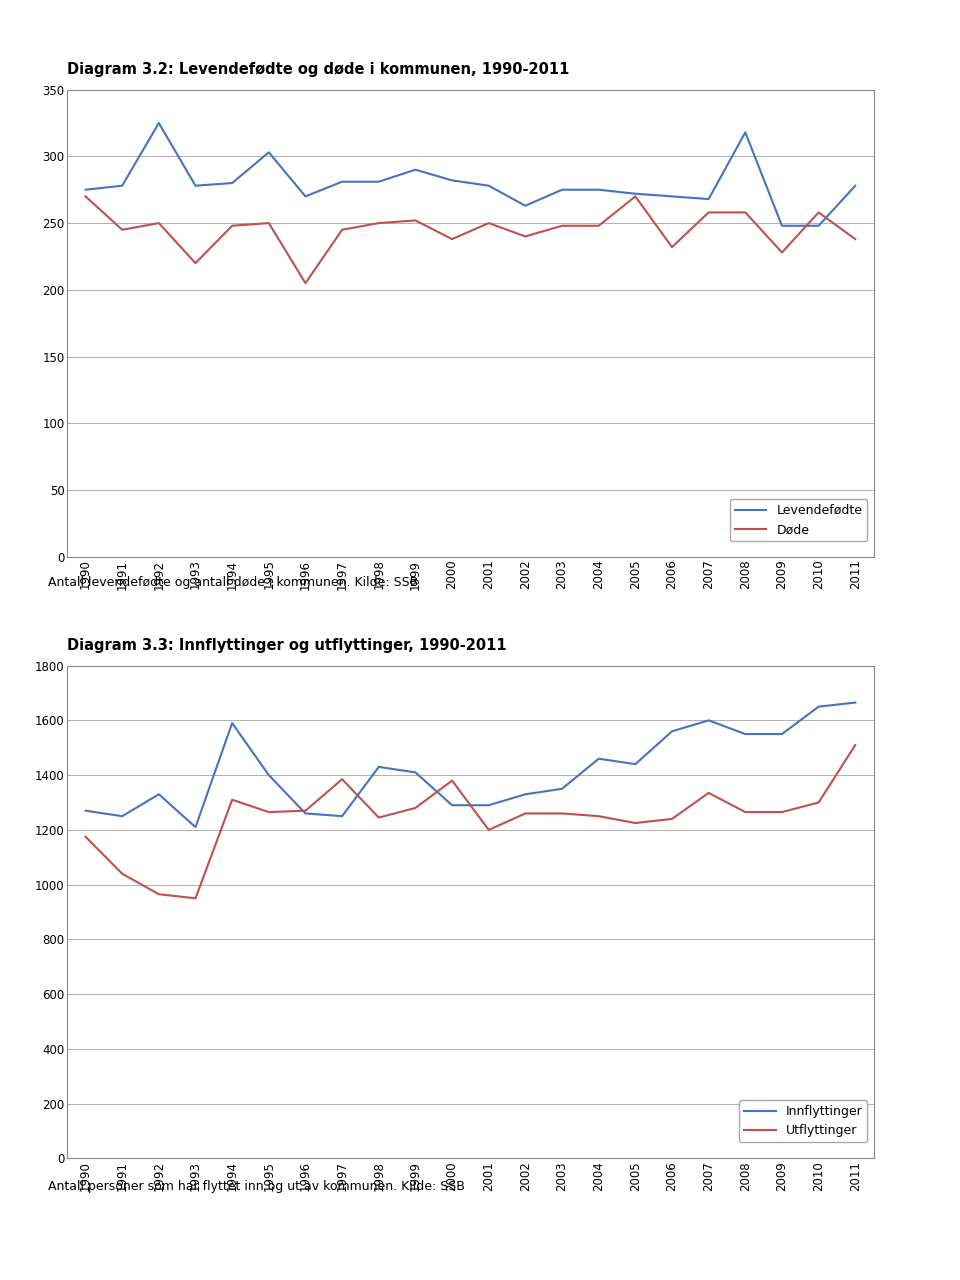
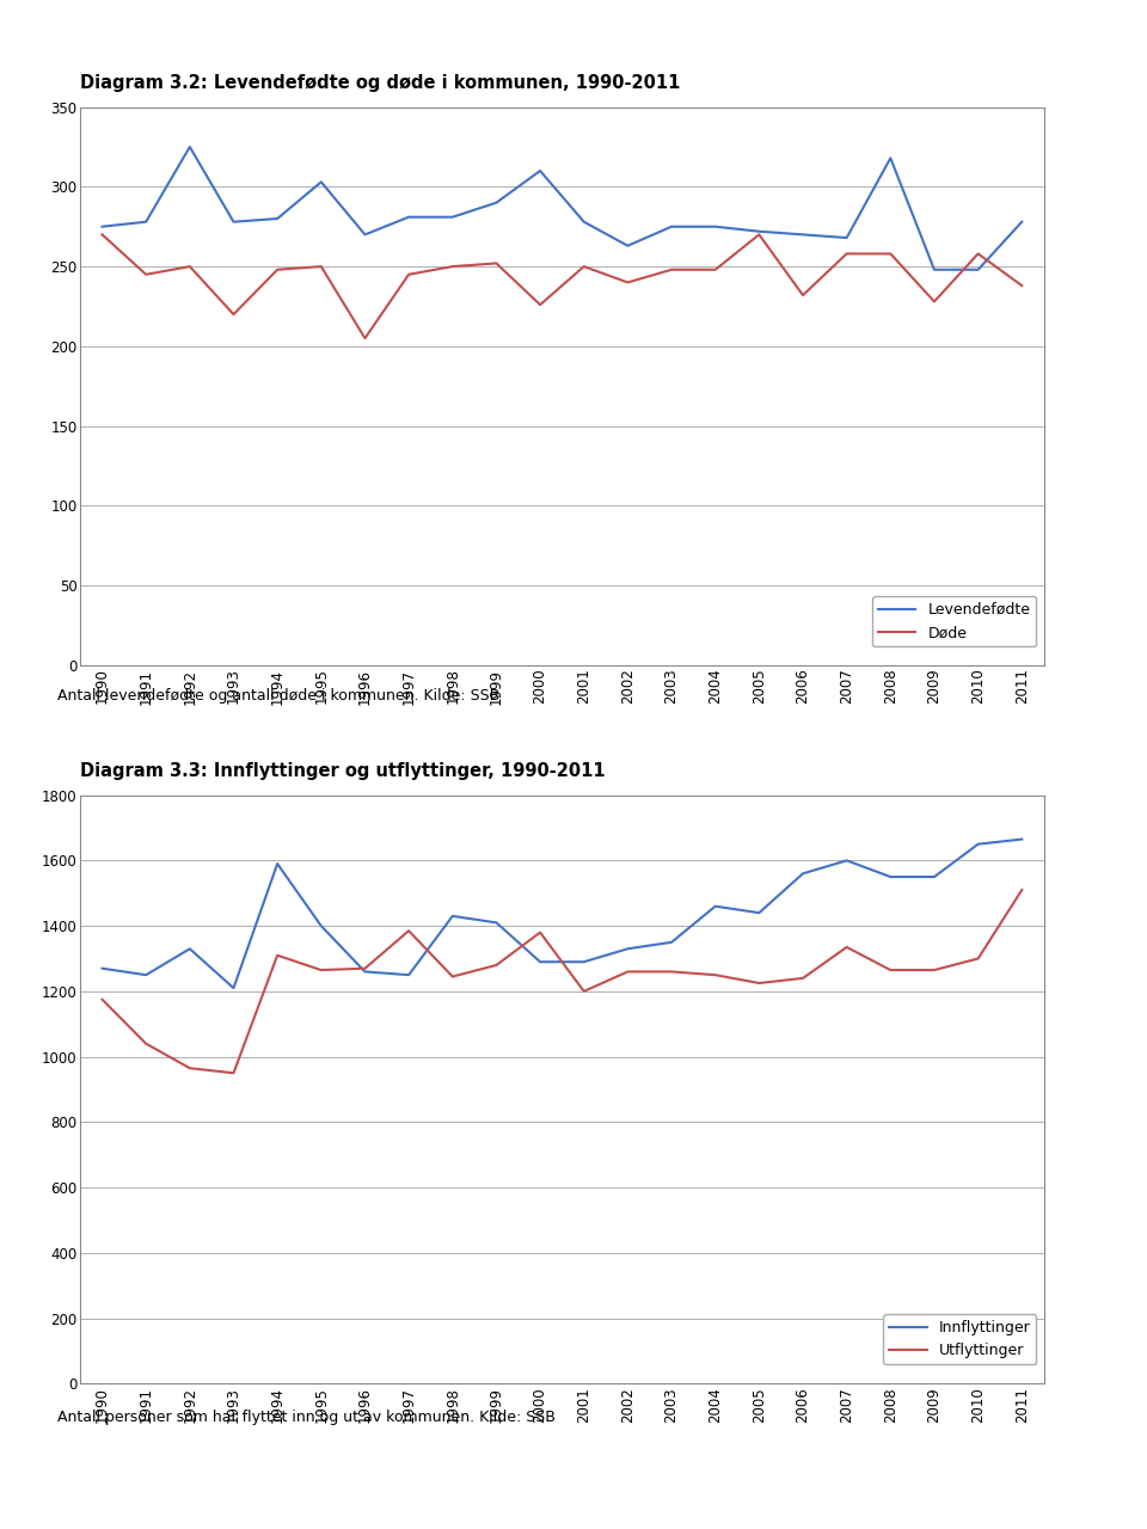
Levendefødte/2000: 282 -> 310
Døde/2000: 238 -> 226
